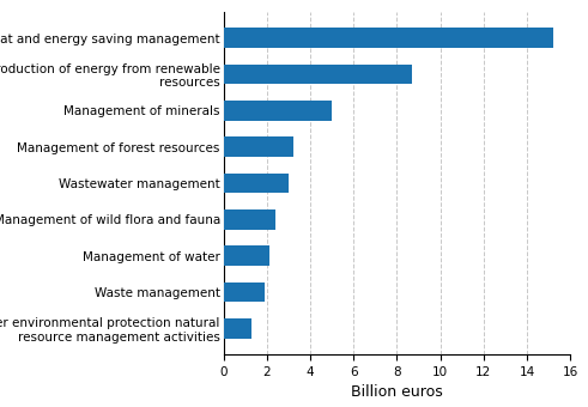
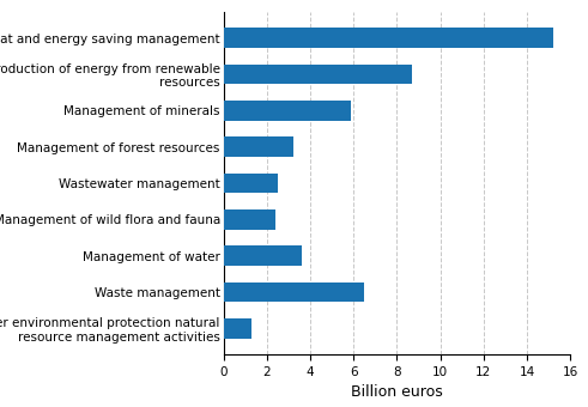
Management of minerals: 5.0 -> 5.9
Wastewater management: 3.0 -> 2.5
Management of water: 2.1 -> 3.6
Waste management: 1.9 -> 6.5
